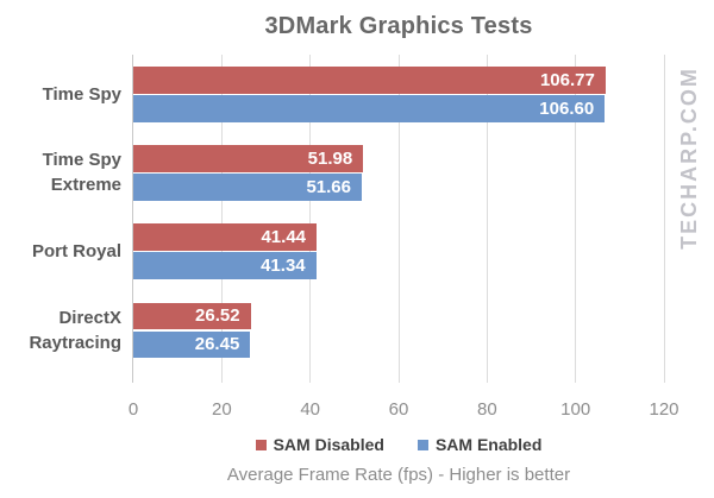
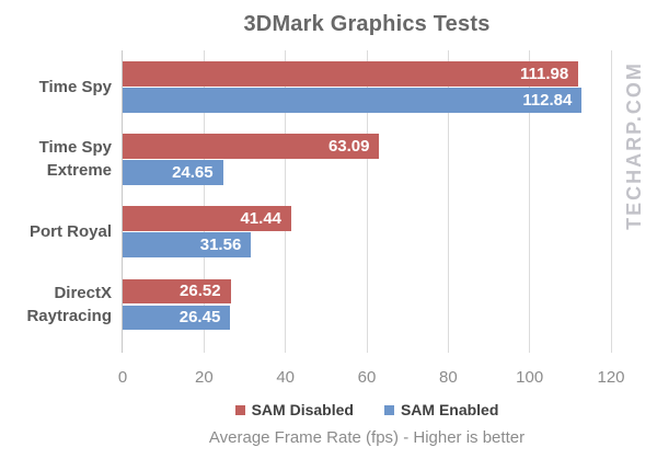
SAM Disabled/Time Spy: 106.77 -> 111.98
SAM Enabled/Time Spy: 106.60 -> 112.84
SAM Disabled/Time Spy Extreme: 51.98 -> 63.09
SAM Enabled/Time Spy Extreme: 51.66 -> 24.65
SAM Enabled/Port Royal: 41.34 -> 31.56
